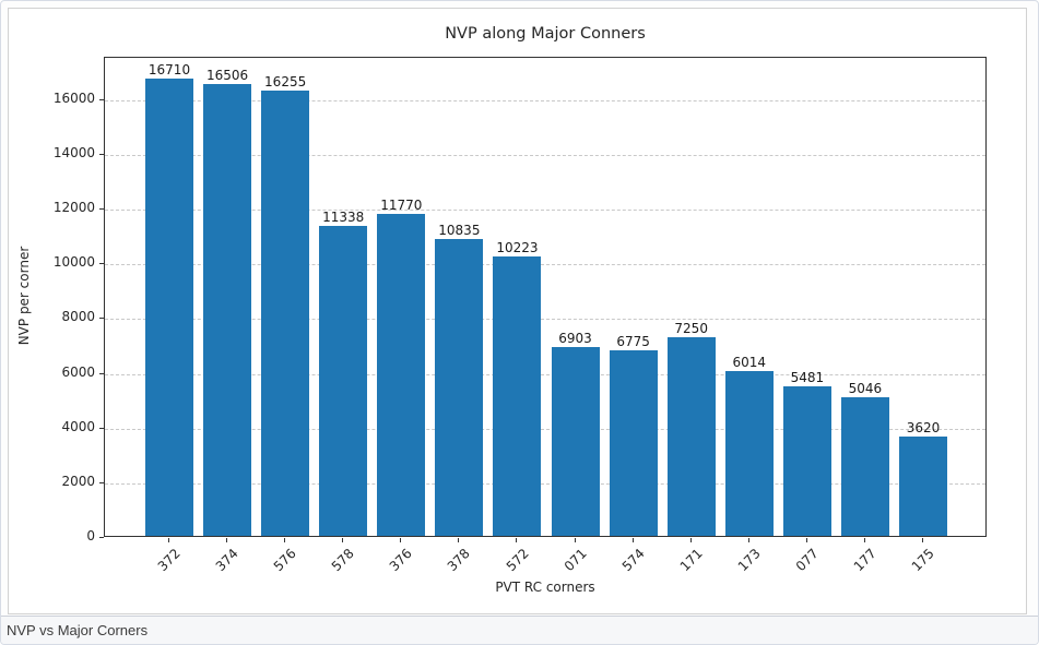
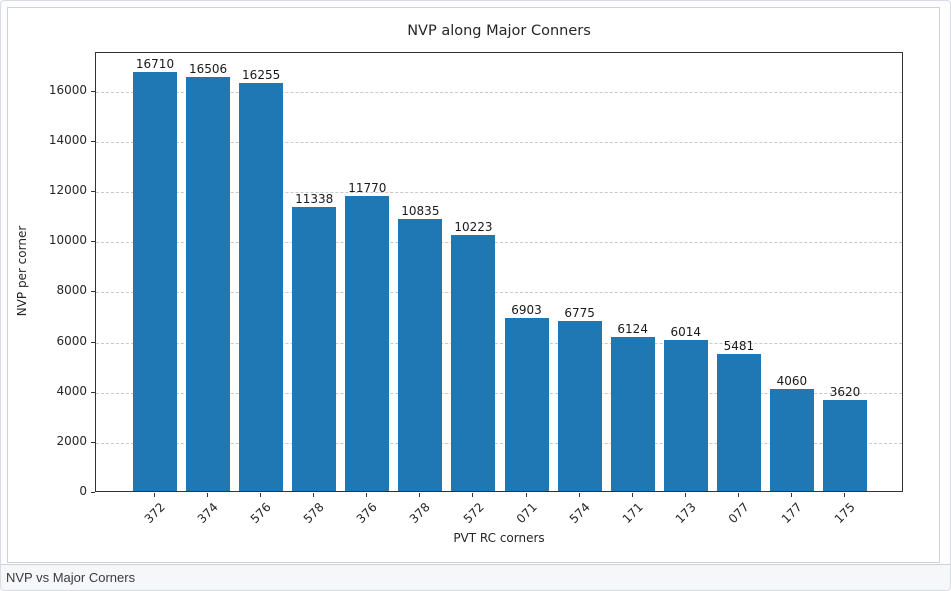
171: 7250 -> 6124
177: 5046 -> 4060
